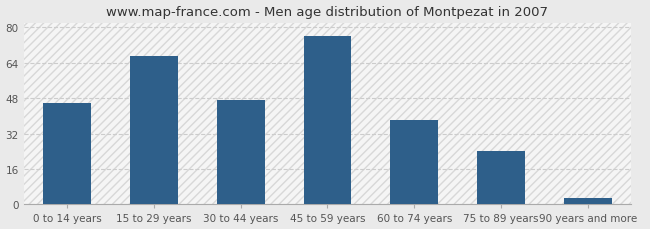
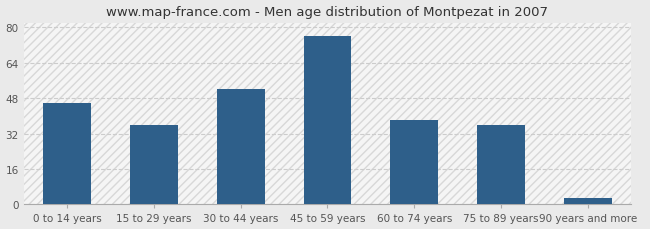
15 to 29 years: 67 -> 36
30 to 44 years: 47 -> 52
75 to 89 years: 24 -> 36
